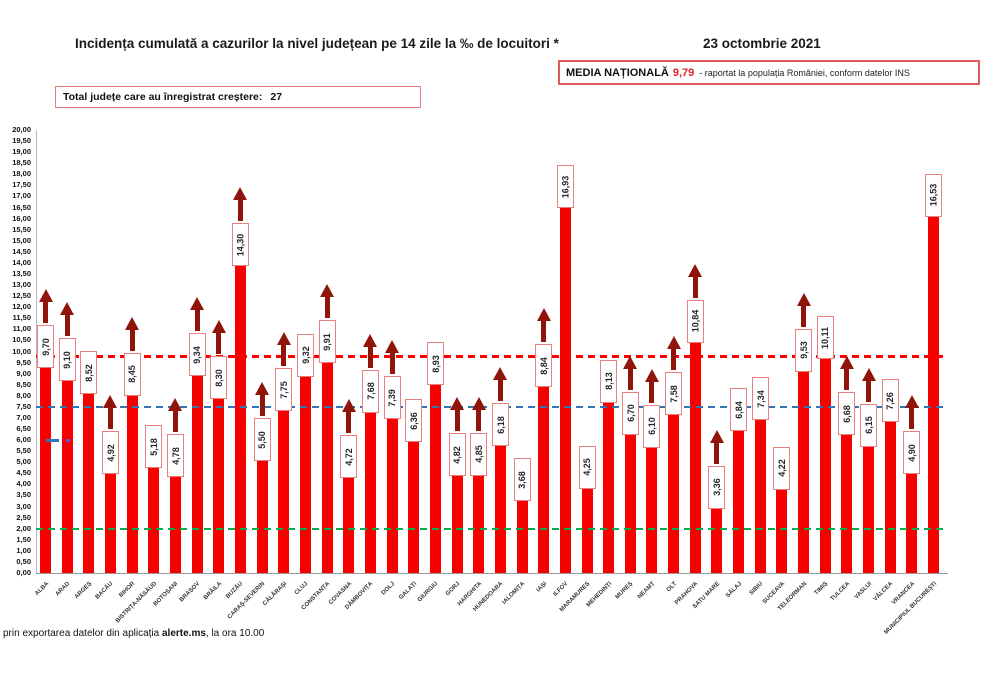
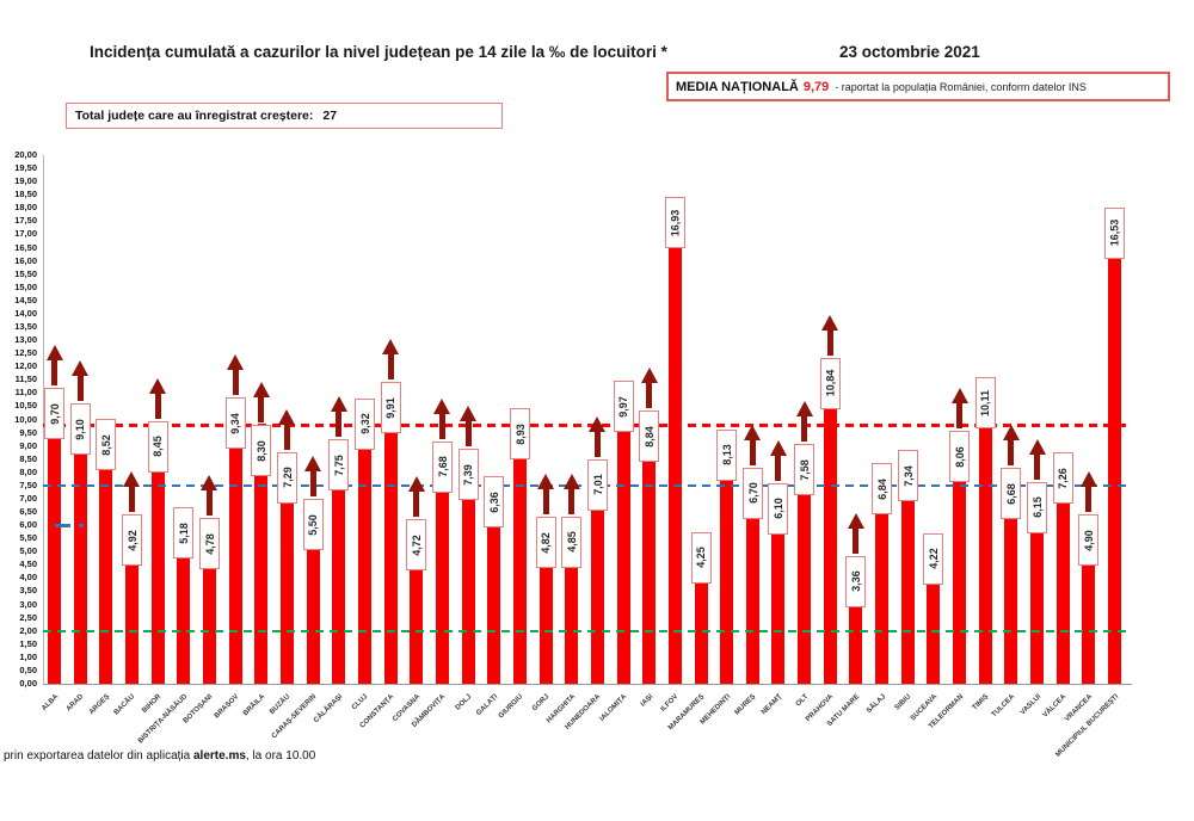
BUZĂU: 14,30 -> 7,29
HUNEDOARA: 6,18 -> 7,01
IALOMIȚA: 3,68 -> 9,97
TELEORMAN: 9,53 -> 8,06
